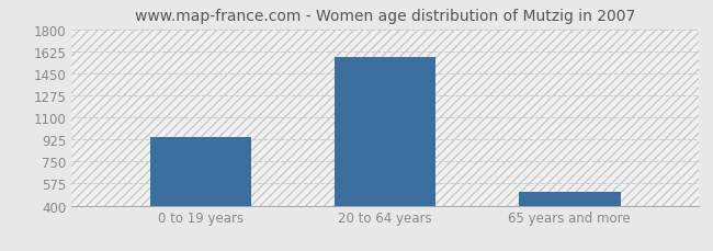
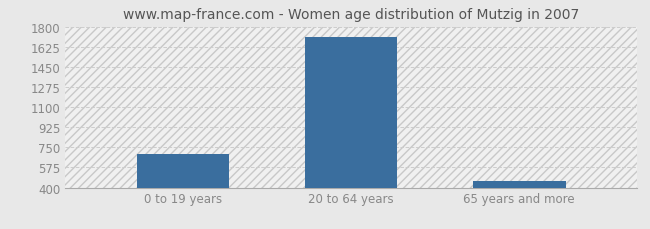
0 to 19 years: 940 -> 690
20 to 64 years: 1580 -> 1710
65 years and more: 510 -> 460
